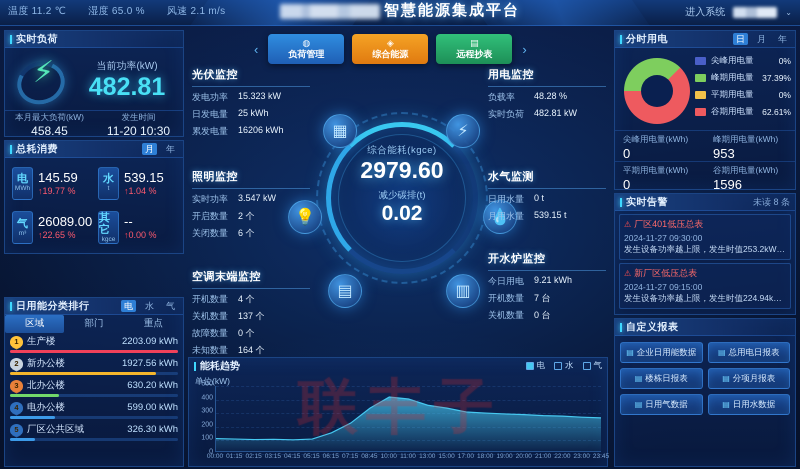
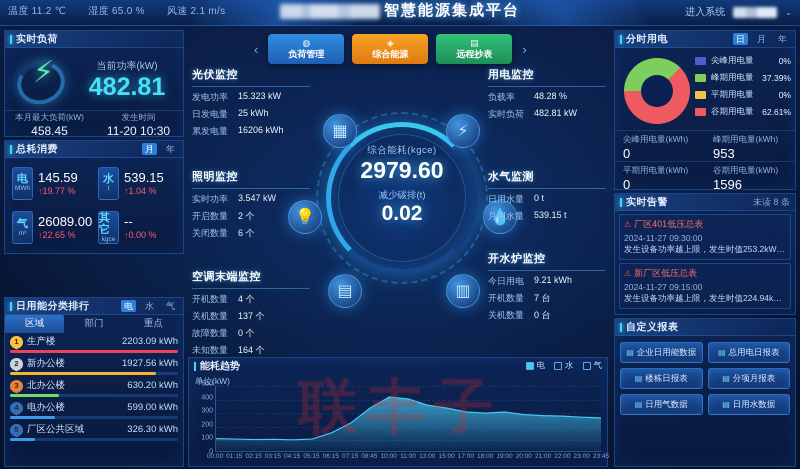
19:00: 280 -> 300
